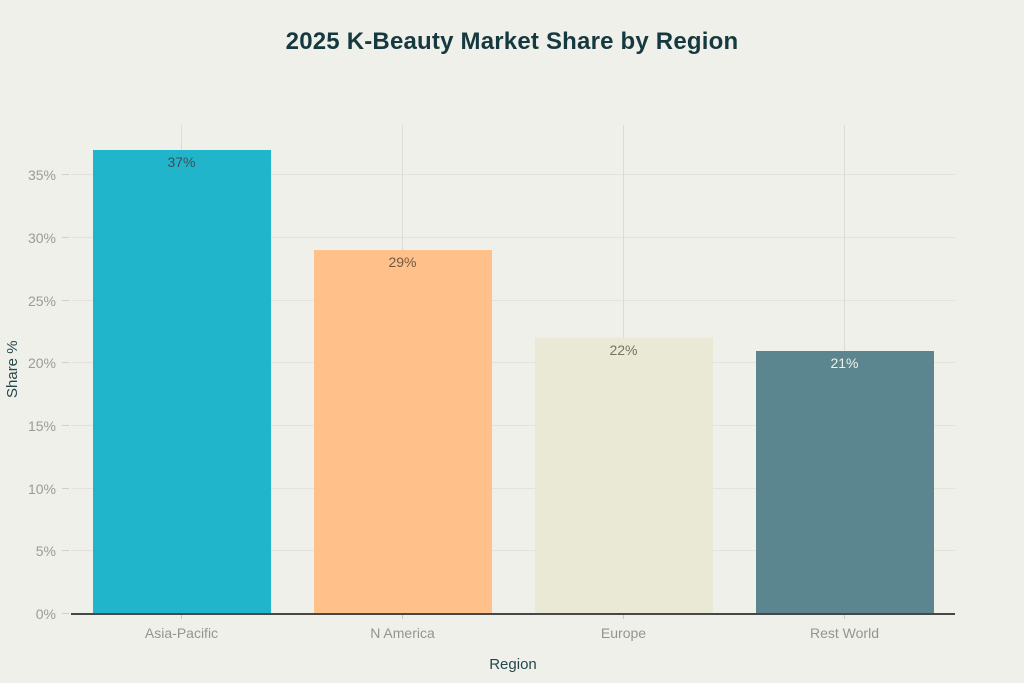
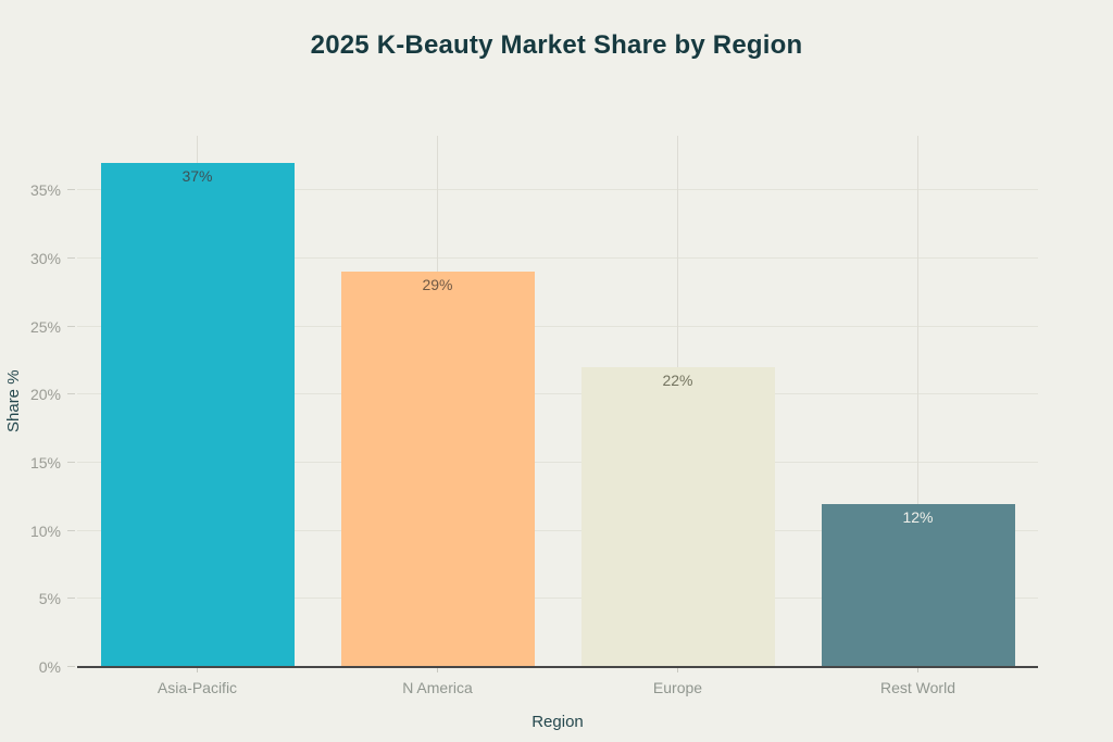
Rest World: 21% -> 12%
